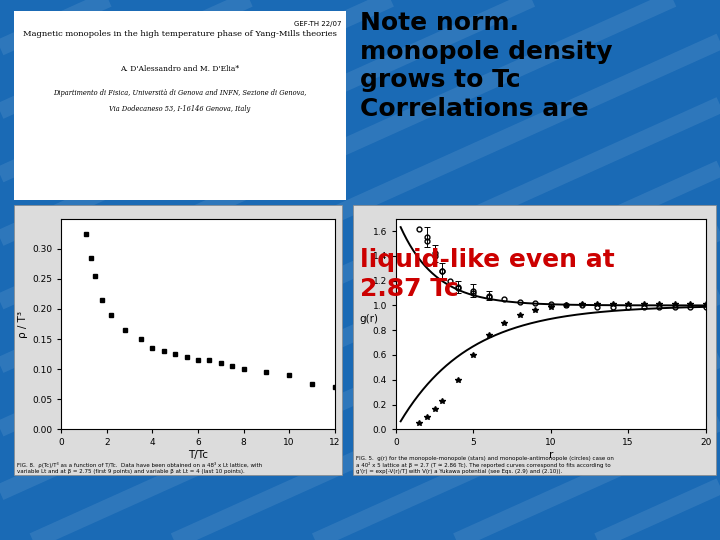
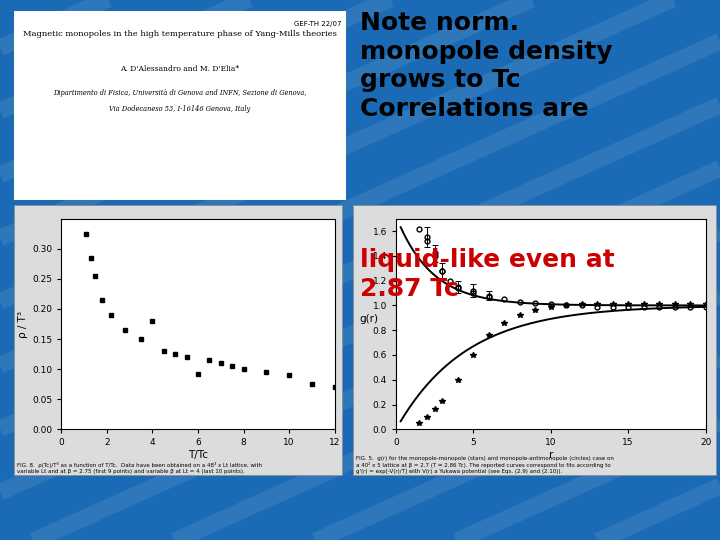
4: 0.135 -> 0.180
6: 0.115 -> 0.092
